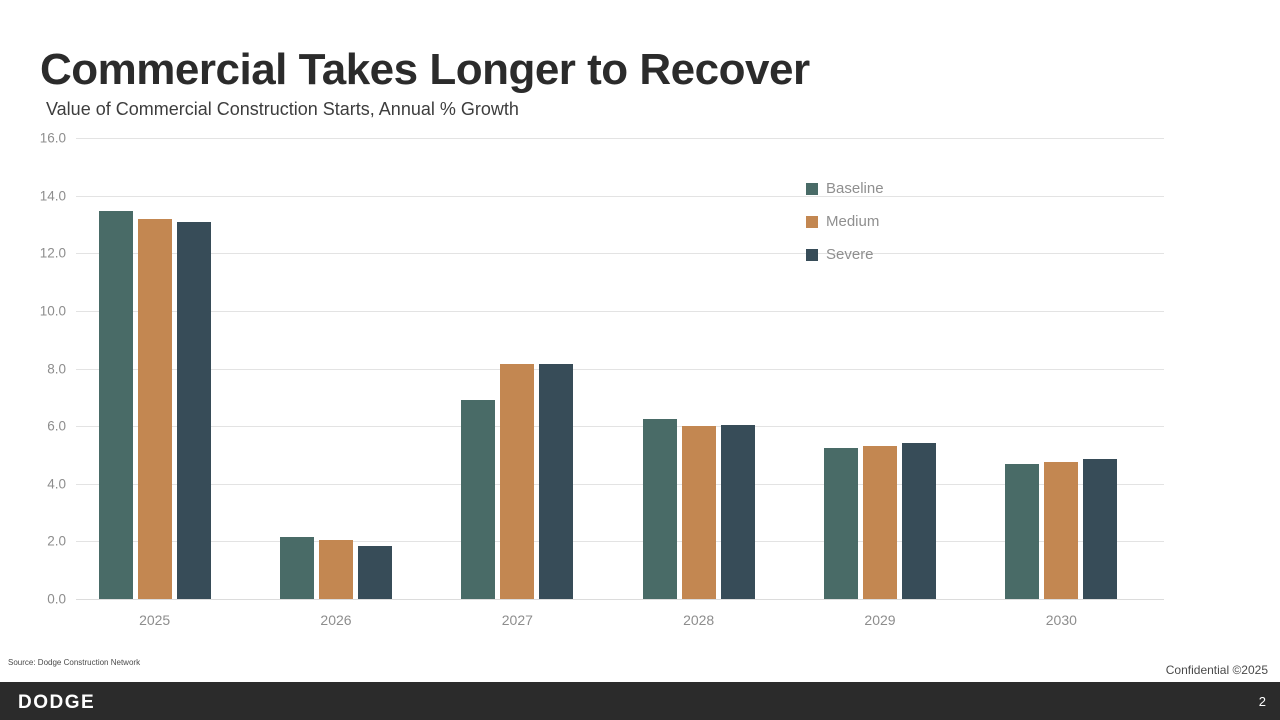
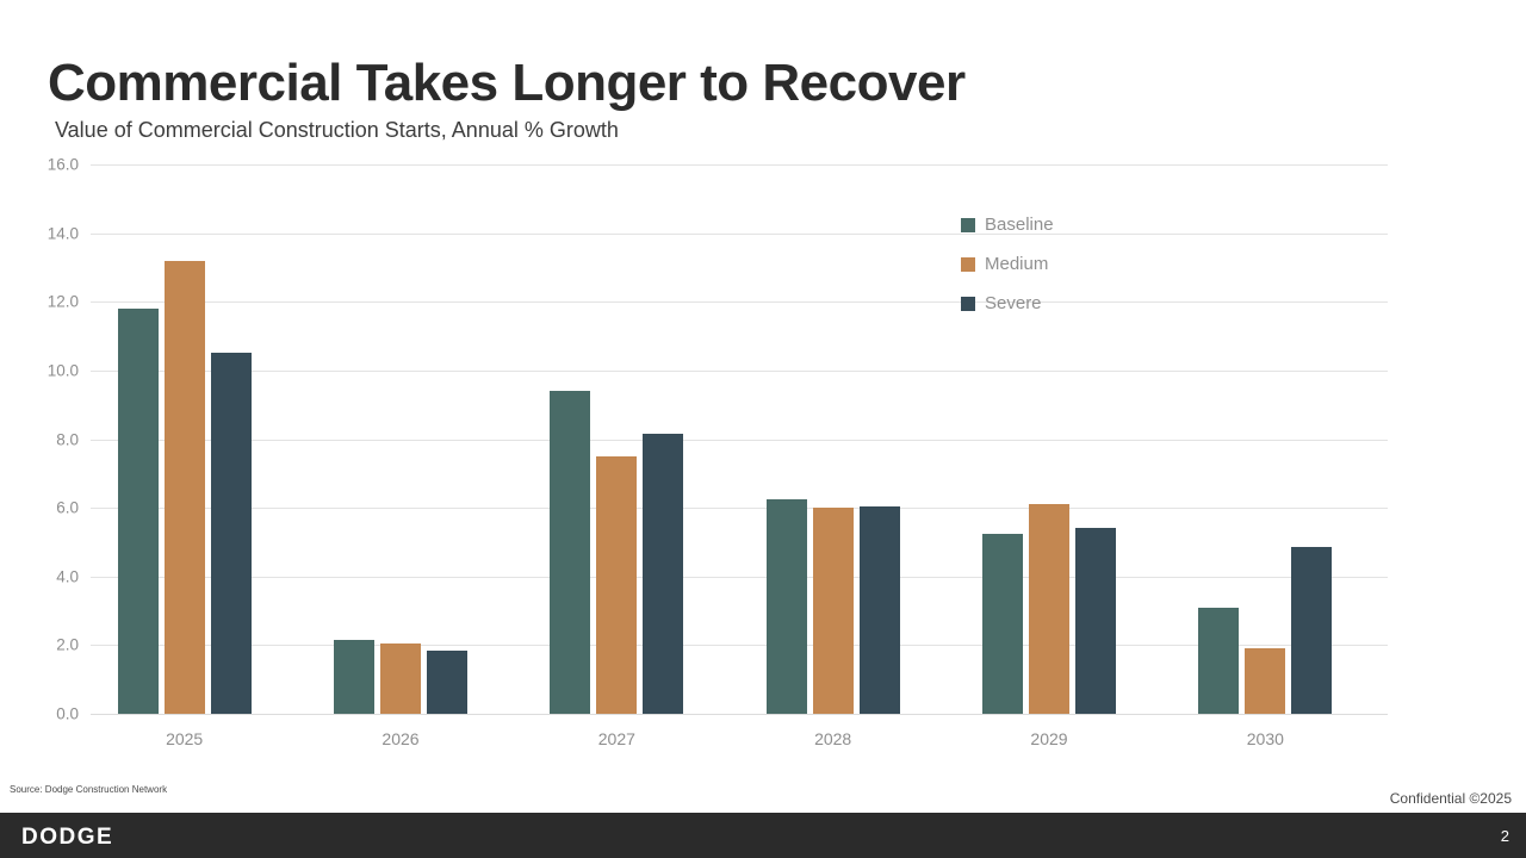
Baseline/2025: 13.4 -> 11.8
Severe/2025: 13.1 -> 10.5
Baseline/2027: 6.9 -> 9.4
Medium/2027: 8.2 -> 7.5
Medium/2029: 5.3 -> 6.1
Baseline/2030: 4.7 -> 3.1
Medium/2030: 4.8 -> 1.9
